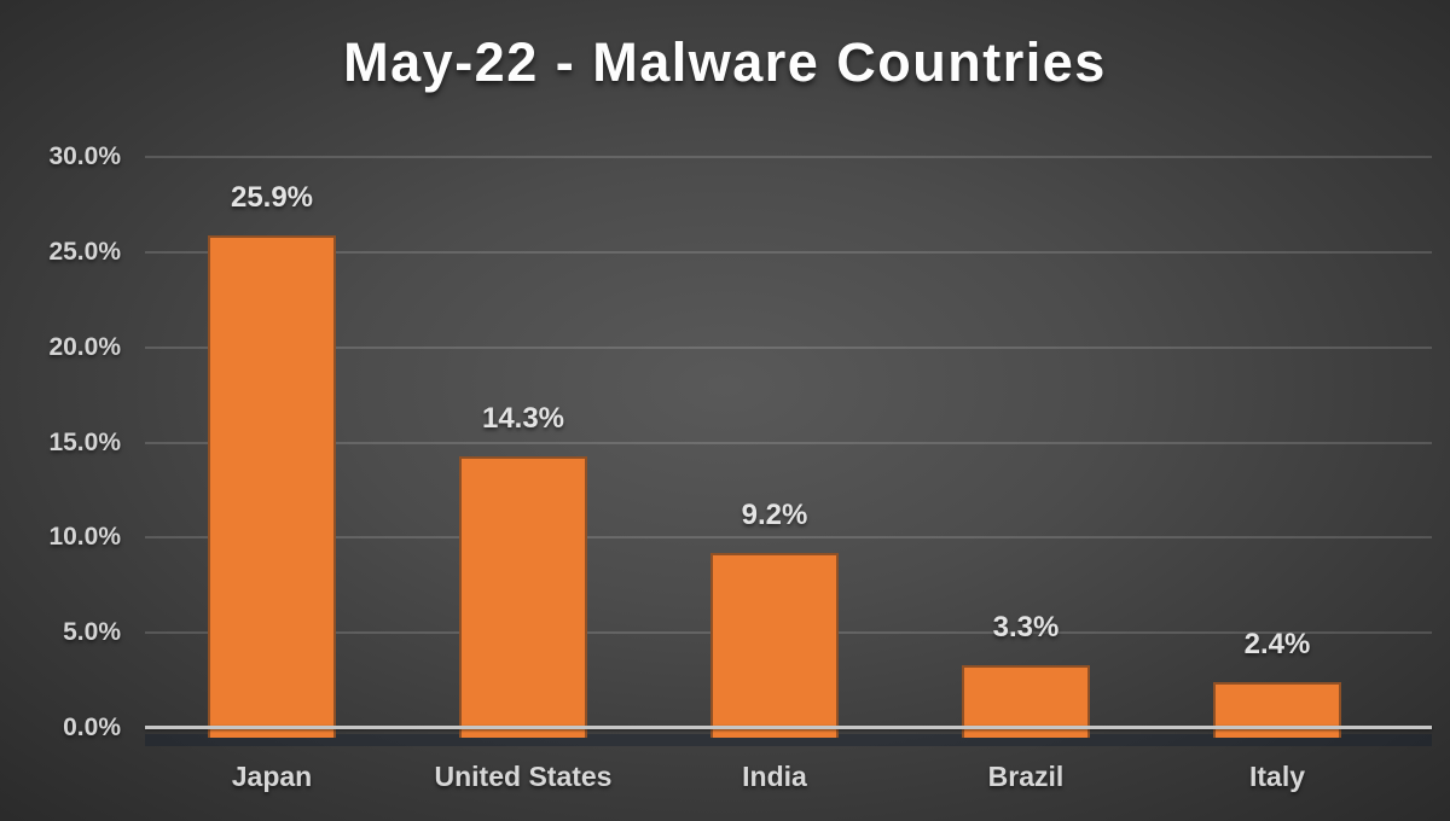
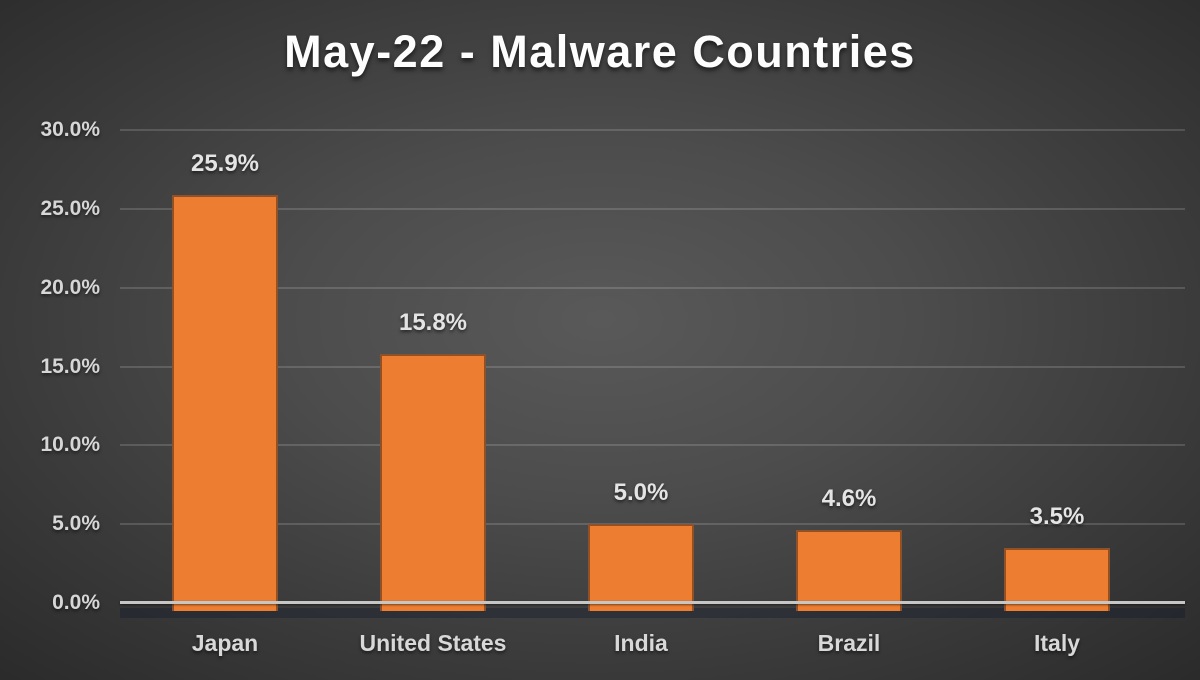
United States: 14.3% -> 15.8%
India: 9.2% -> 5.0%
Brazil: 3.3% -> 4.6%
Italy: 2.4% -> 3.5%
